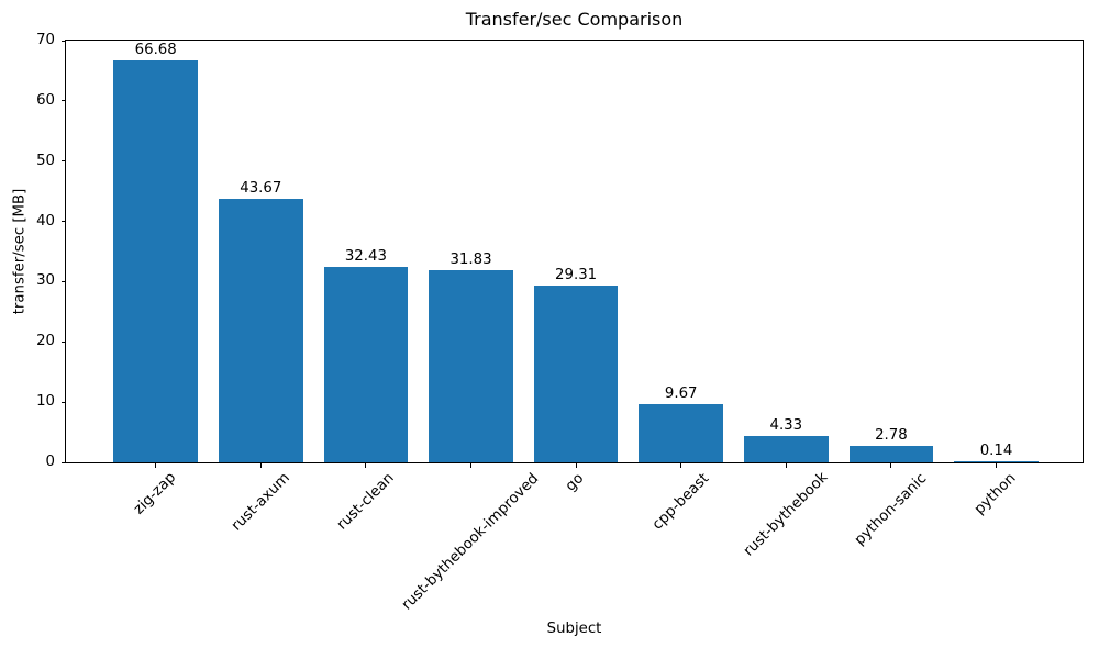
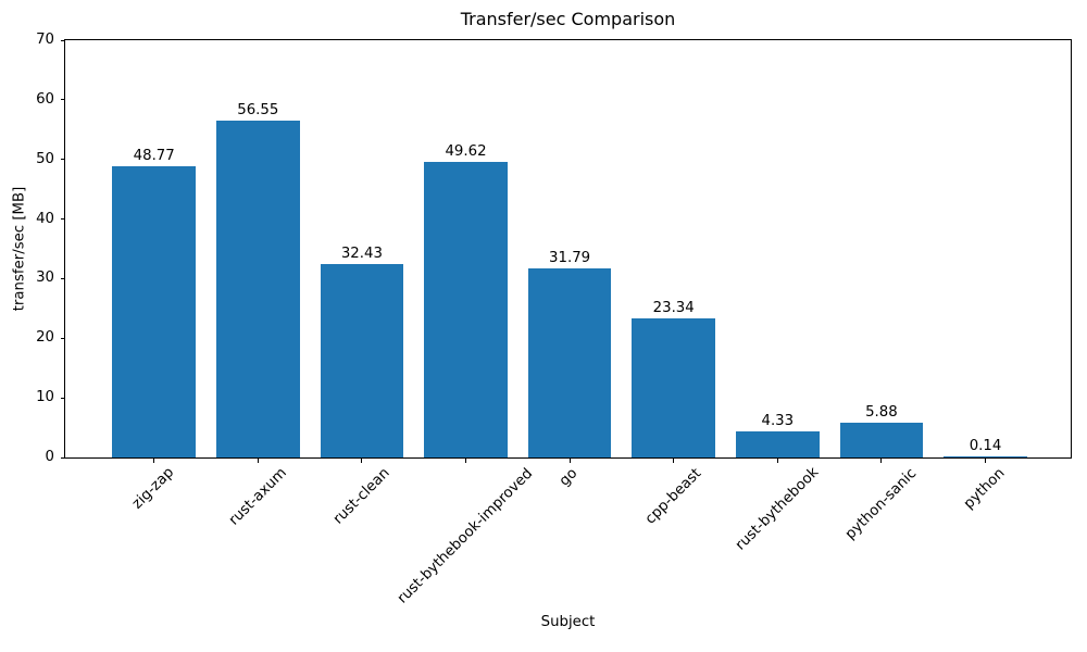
zig-zap: 66.68 -> 48.77
rust-axum: 43.67 -> 56.55
rust-bythebook-improved: 31.83 -> 49.62
go: 29.31 -> 31.79
cpp-beast: 9.67 -> 23.34
python-sanic: 2.78 -> 5.88
